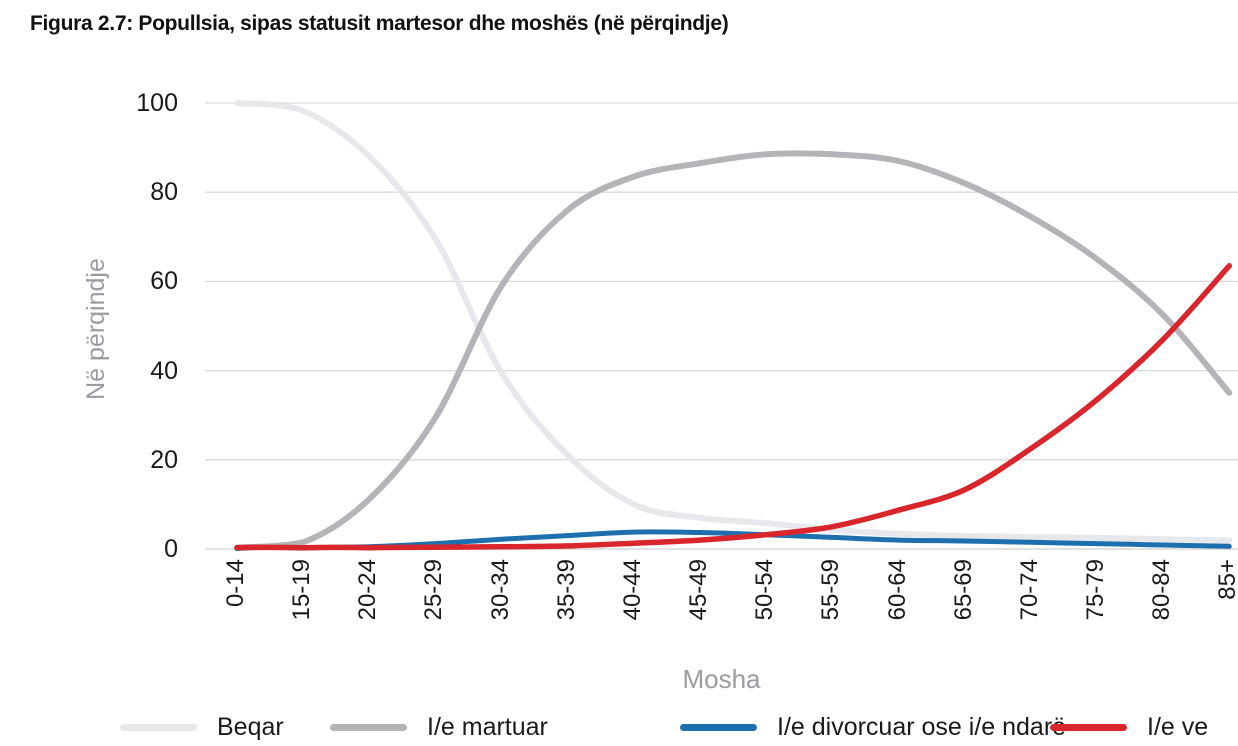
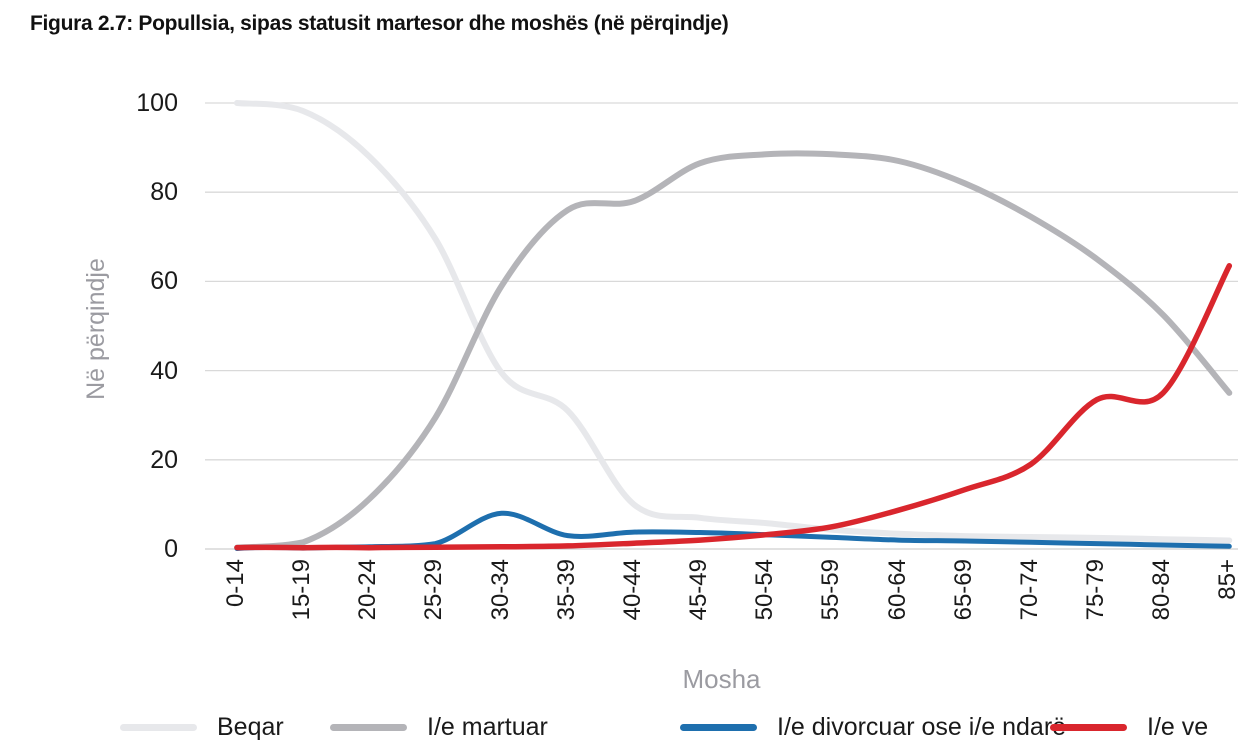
I/e divorcuar ose i/e ndarë/30-34: 2 -> 8
Beqar/35-39: 21 -> 31
I/e martuar/40-44: 84 -> 78
I/e ve/70-74: 22 -> 19
I/e ve/80-84: 47 -> 35
